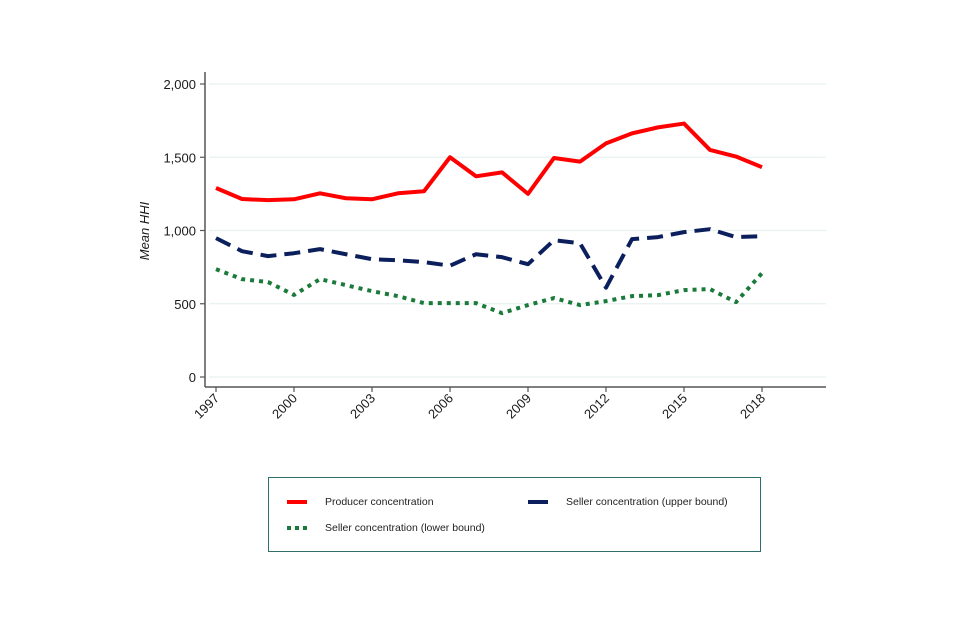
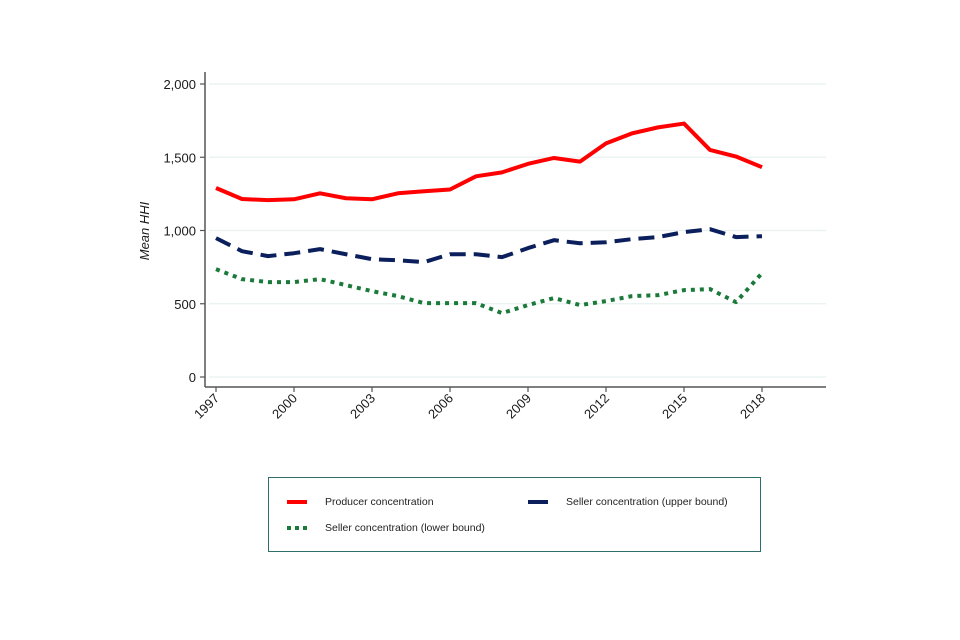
Seller concentration (lower bound)/2000: 560 -> 650
Producer concentration/2006: 1500 -> 1280
Seller concentration (upper bound)/2006: 760 -> 840
Producer concentration/2009: 1250 -> 1460
Seller concentration (upper bound)/2009: 770 -> 880
Seller concentration (upper bound)/2012: 610 -> 920
